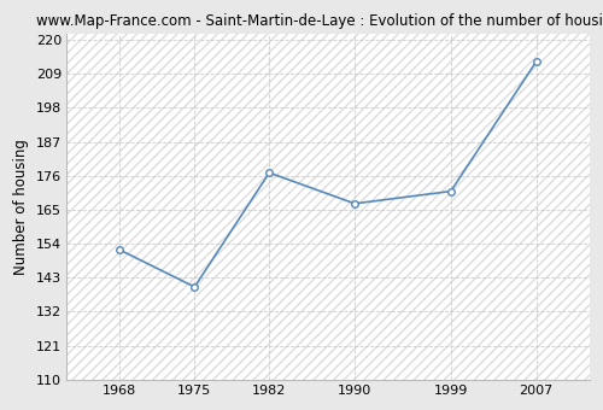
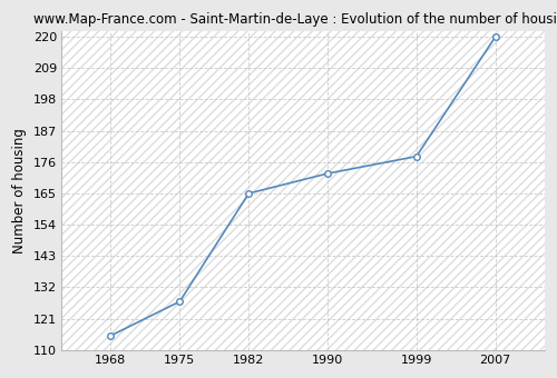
1968: 152 -> 115
1975: 140 -> 127
1982: 177 -> 165
1990: 167 -> 172
1999: 171 -> 178
2007: 213 -> 220
